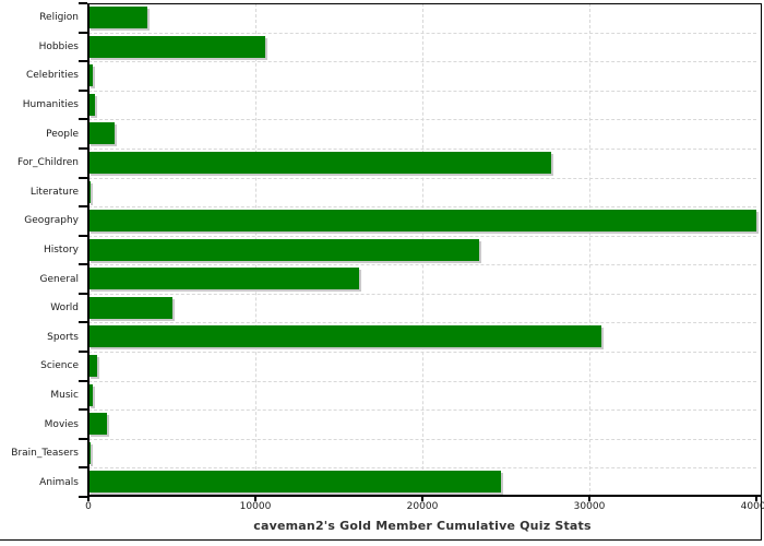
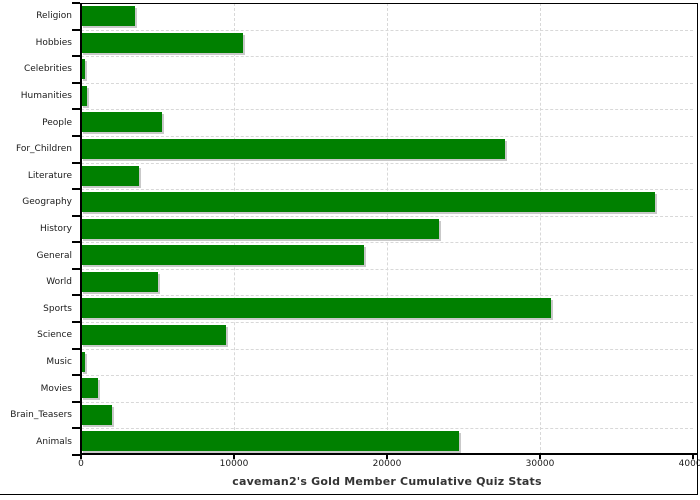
People: 1600 -> 5300
Literature: 100 -> 3800
Geography: 40000 -> 37500
General: 16200 -> 18500
Science: 500 -> 9500
Brain_Teasers: 100 -> 2000
